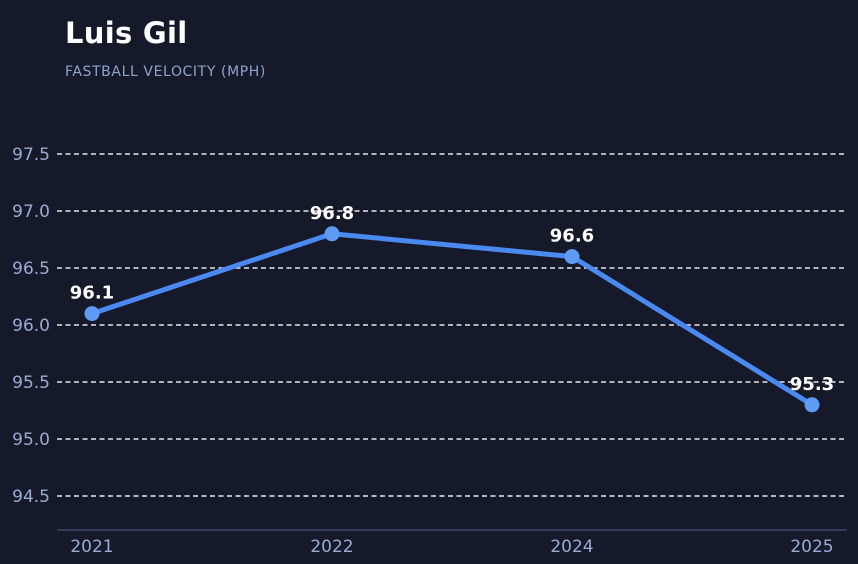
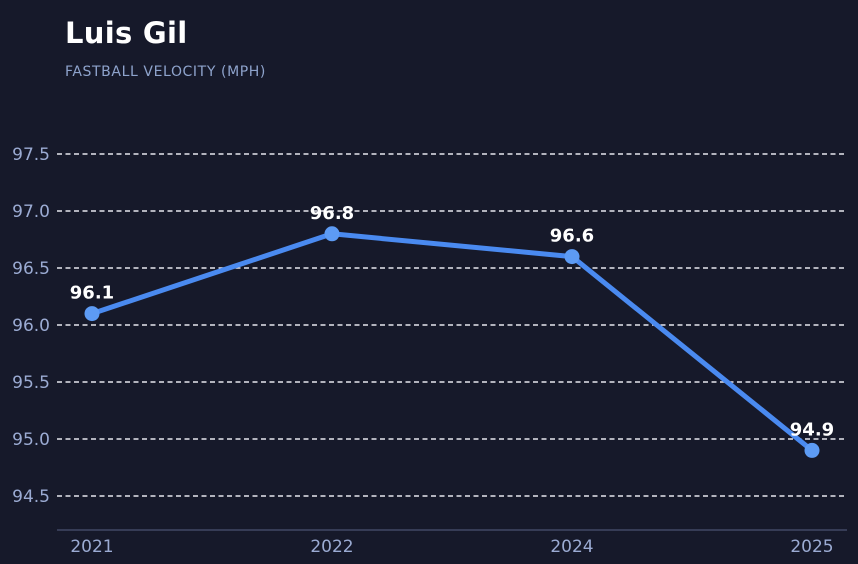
2025: 95.3 -> 94.9
